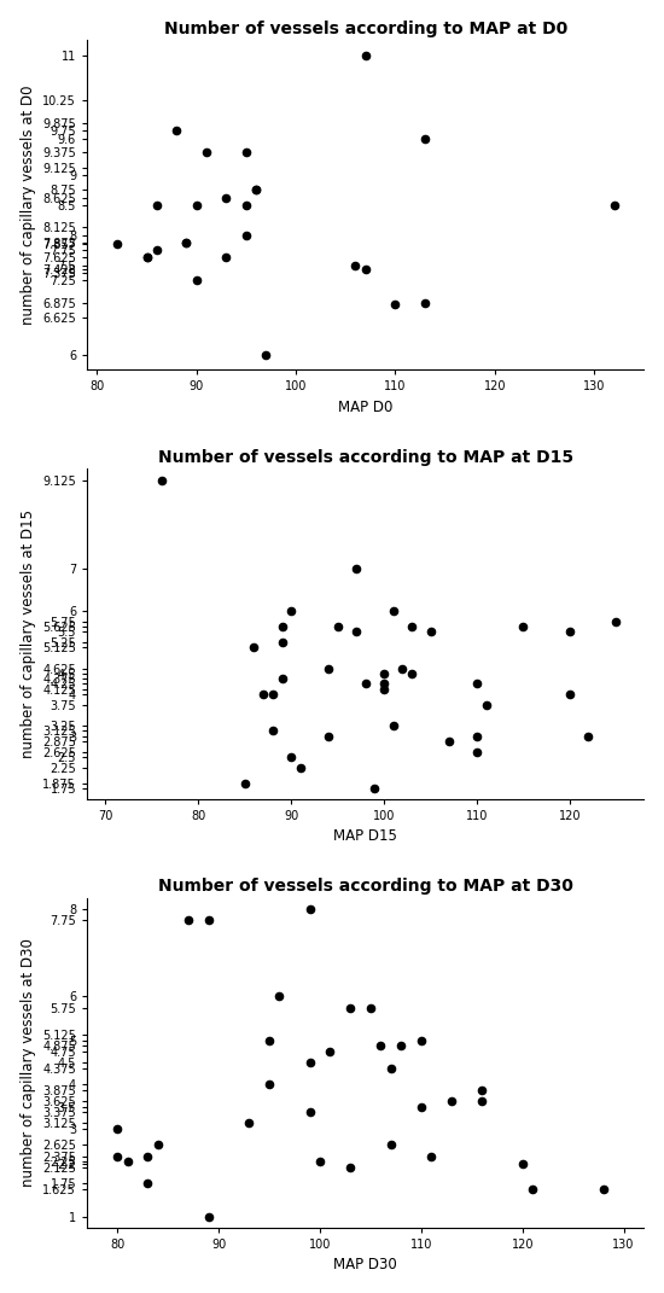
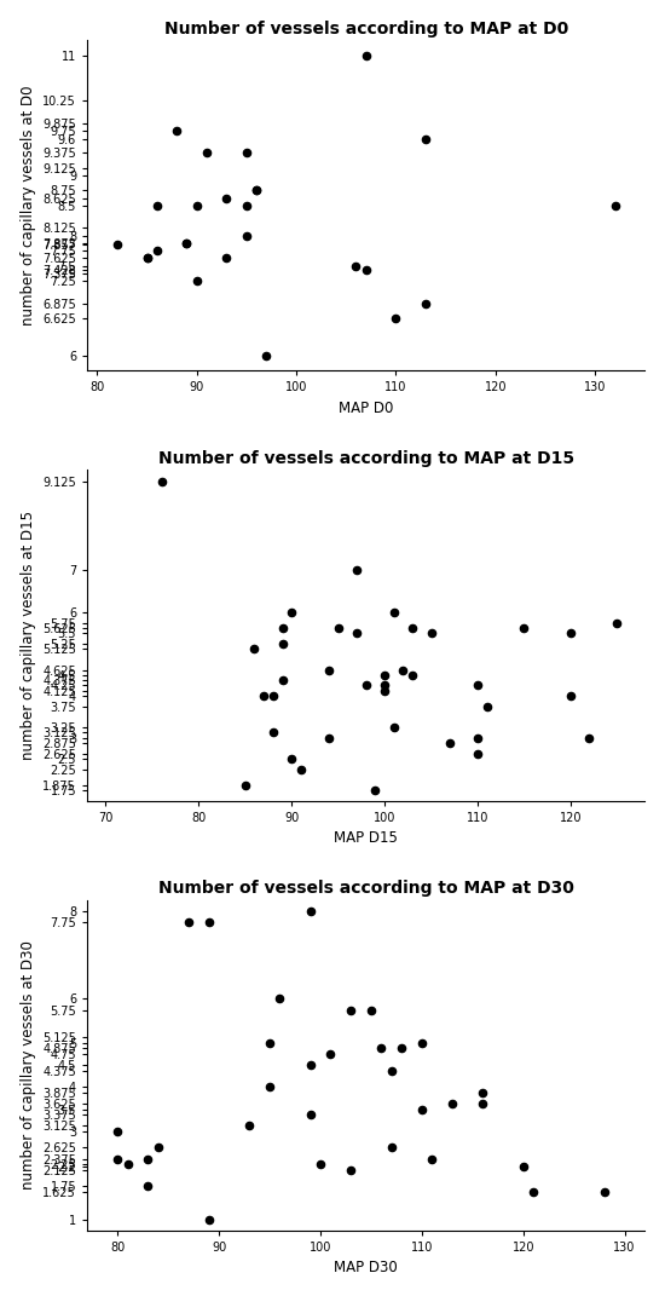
Number of vessels according to MAP at D0/110: 6.85 -> 6.62
